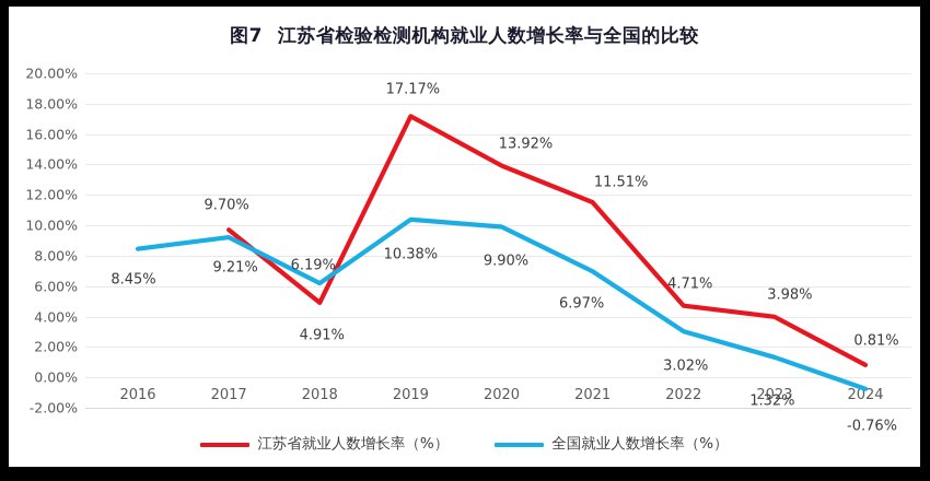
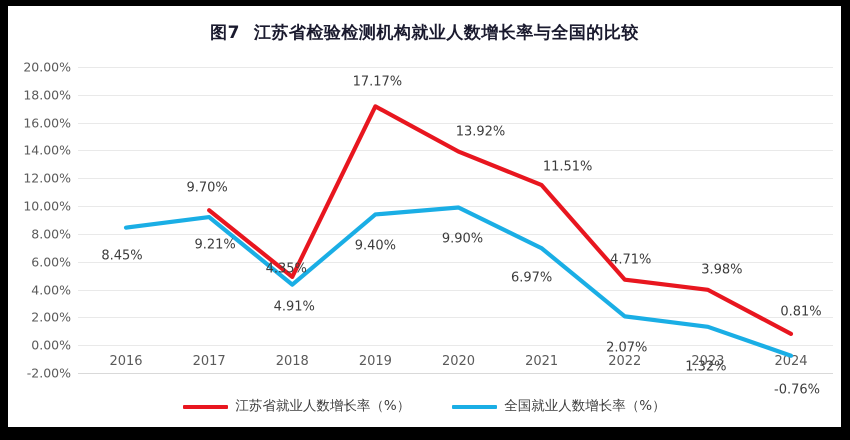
全国就业人数增长率（%）/2018: 6.19% -> 4.35%
全国就业人数增长率（%）/2019: 10.38% -> 9.40%
全国就业人数增长率（%）/2022: 3.02% -> 2.07%
